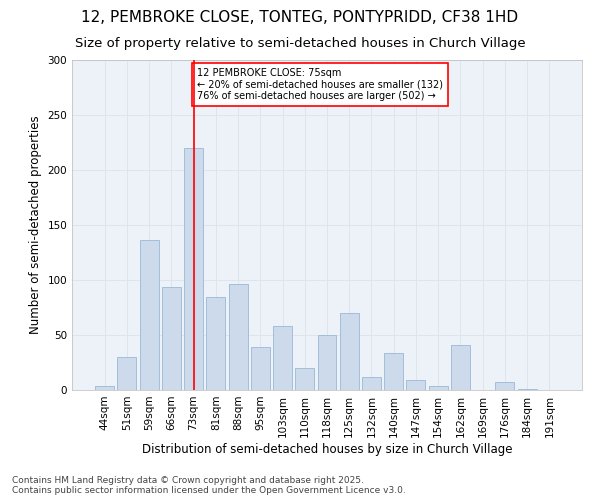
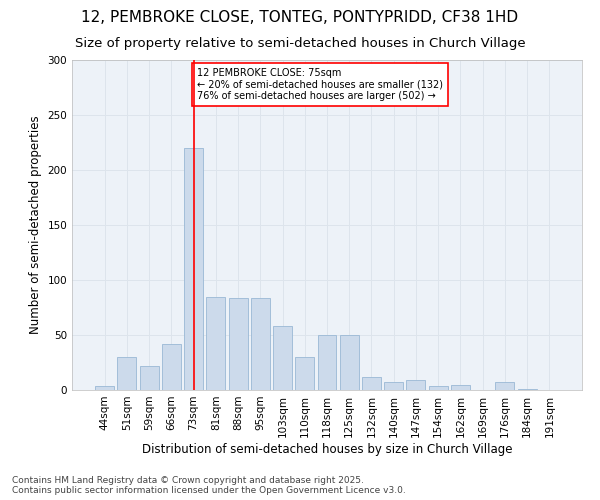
59sqm: 136 -> 22
66sqm: 94 -> 42
88sqm: 96 -> 84
95sqm: 39 -> 84
110sqm: 20 -> 30
125sqm: 70 -> 50
140sqm: 34 -> 7
162sqm: 41 -> 5
